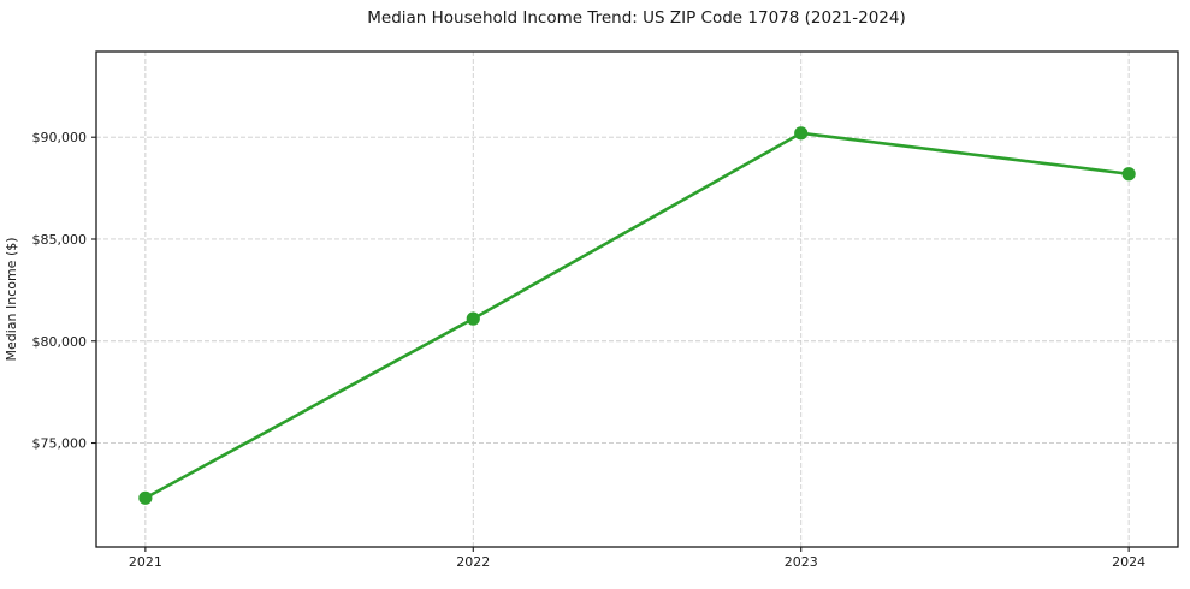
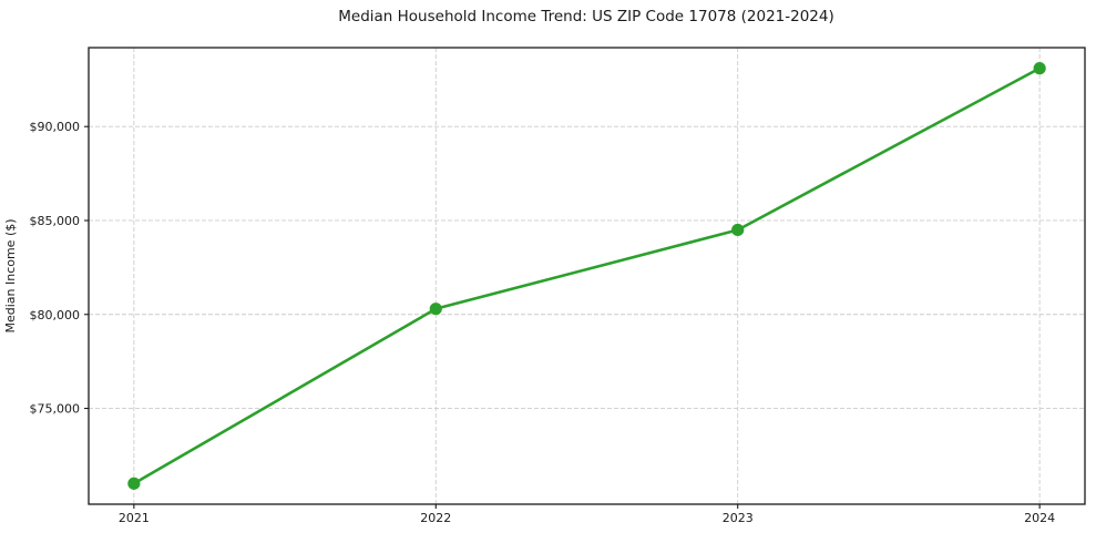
2021: $72300 -> $71000
2022: $81100 -> $80300
2023: $90200 -> $84500
2024: $88200 -> $93100
